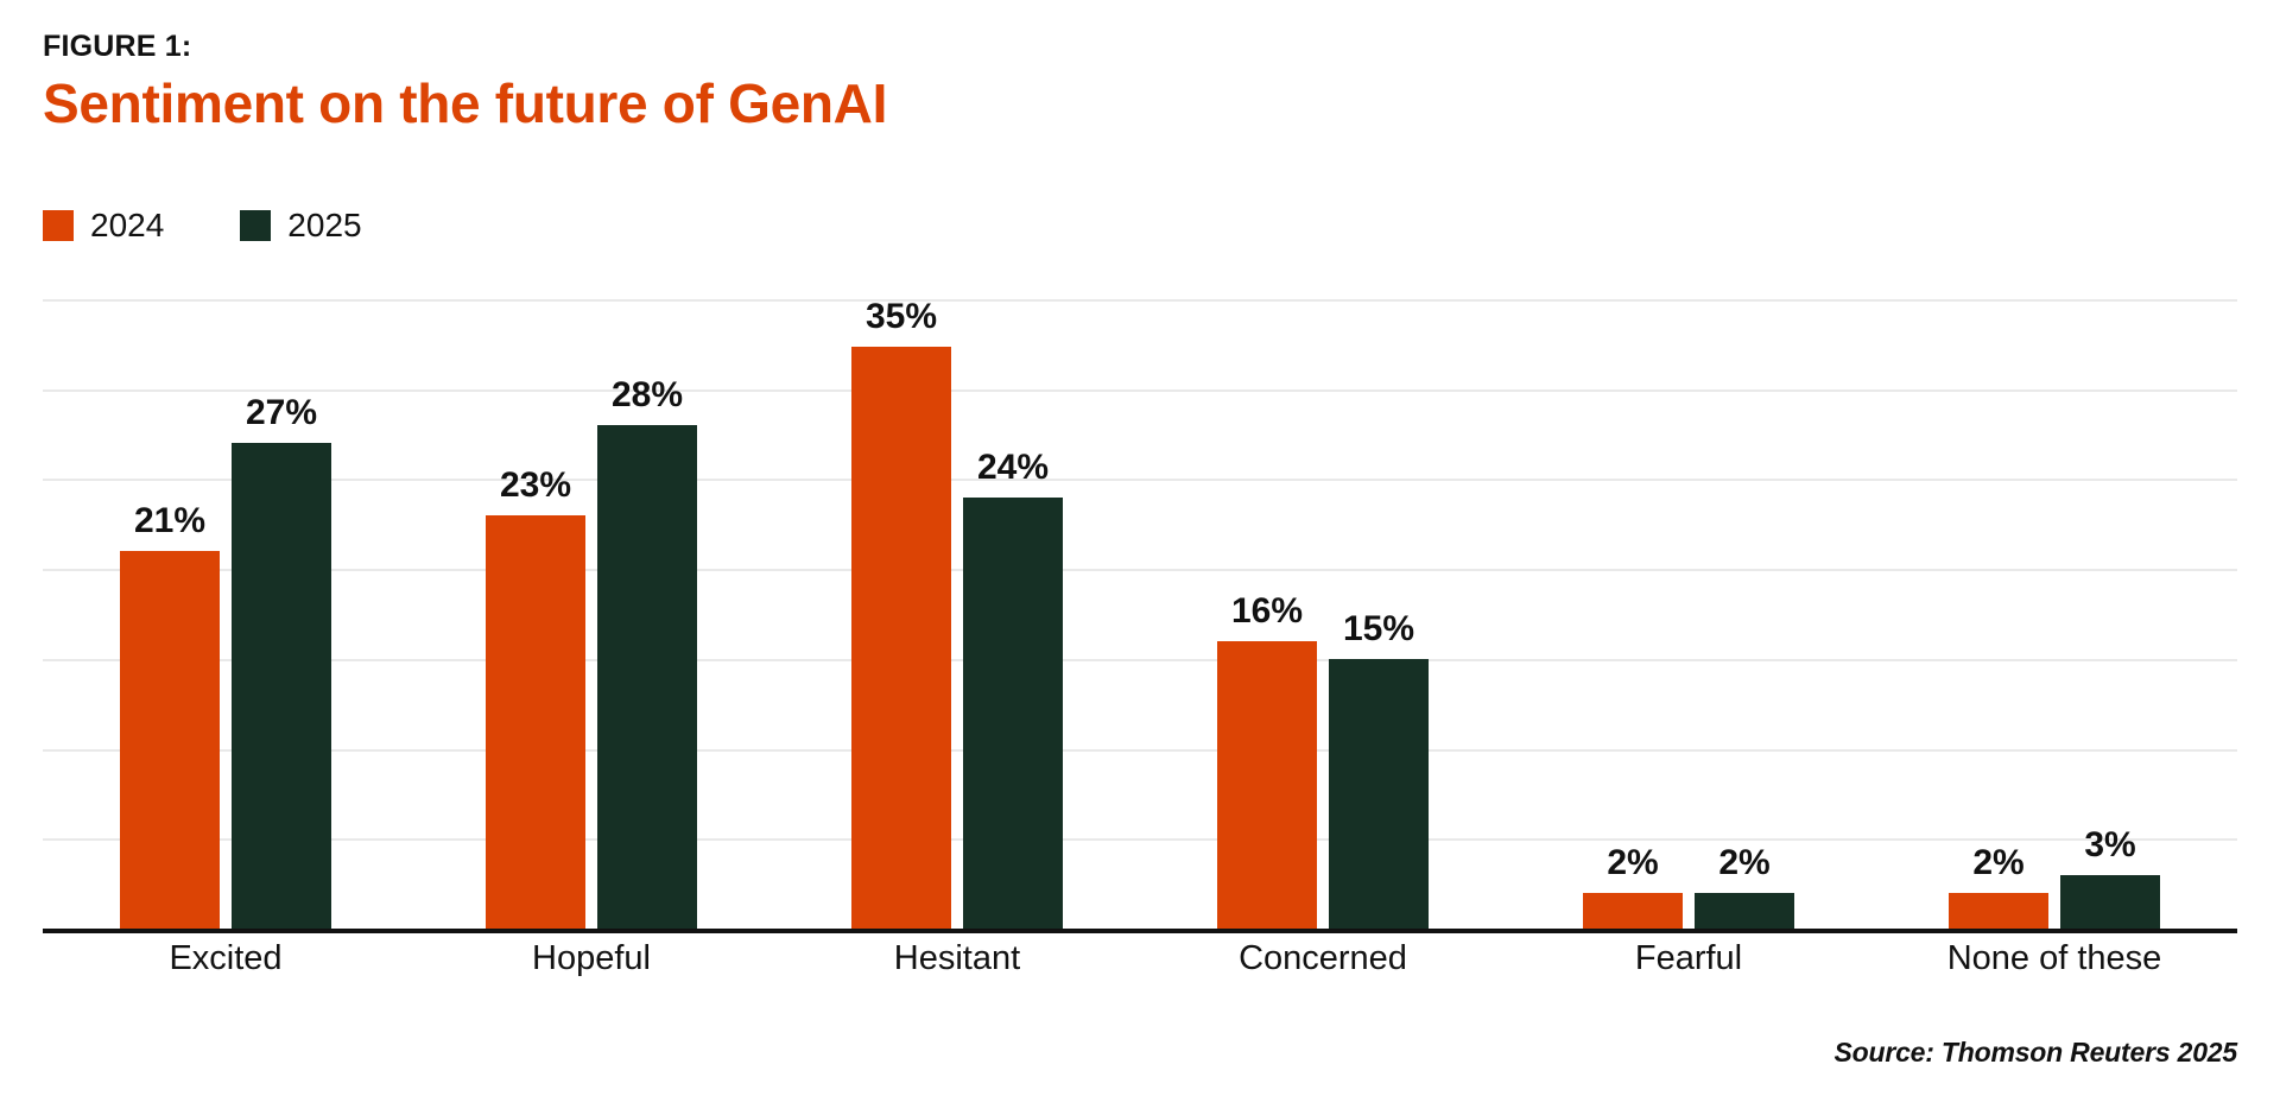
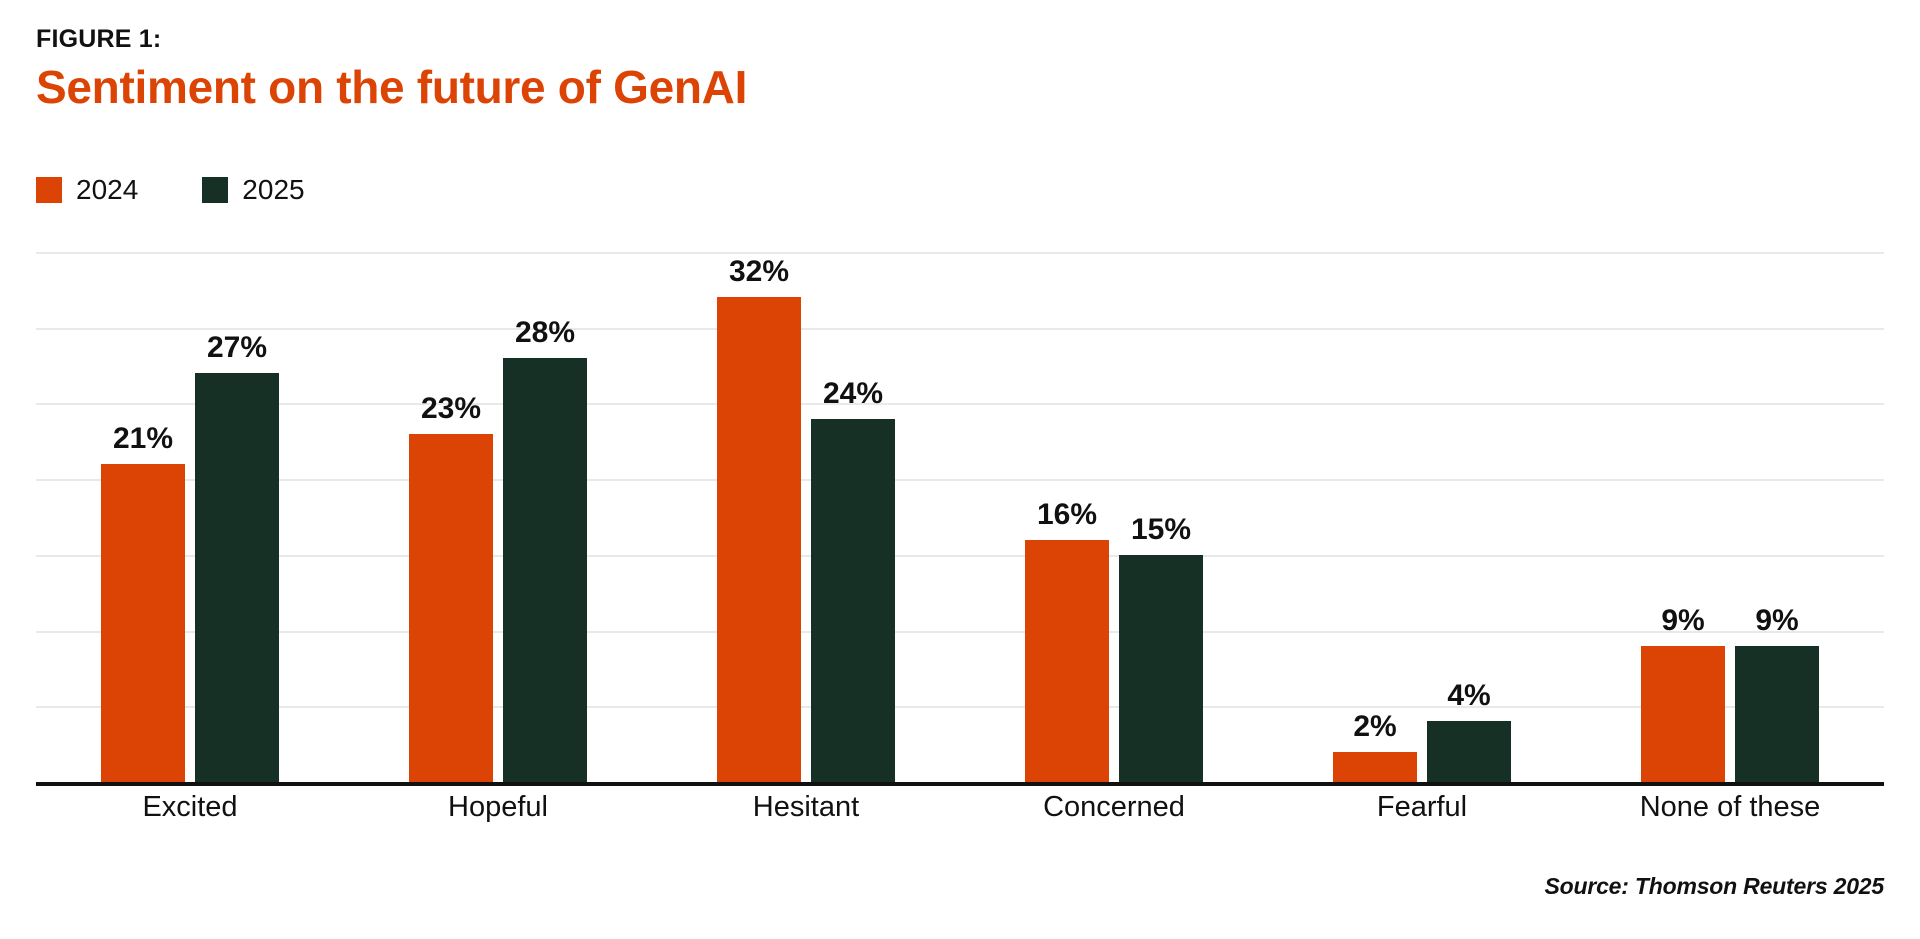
2024/Hesitant: 35% -> 32%
2025/Fearful: 2% -> 4%
2024/None of these: 2% -> 9%
2025/None of these: 3% -> 9%
